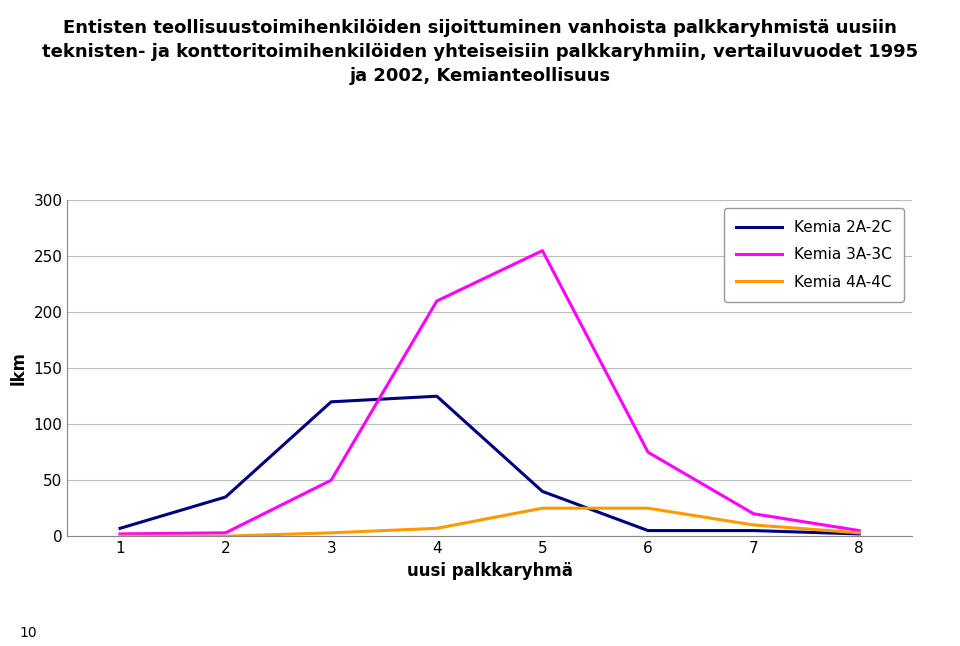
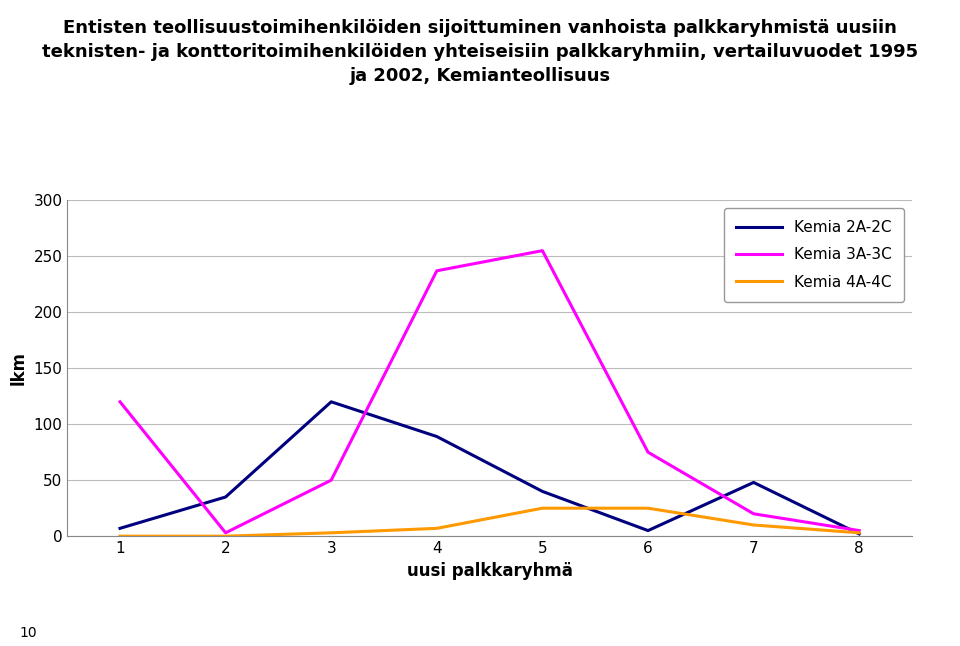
Kemia 3A-3C/1: 2 -> 120
Kemia 2A-2C/4: 125 -> 89
Kemia 3A-3C/4: 210 -> 237
Kemia 2A-2C/7: 5 -> 48
